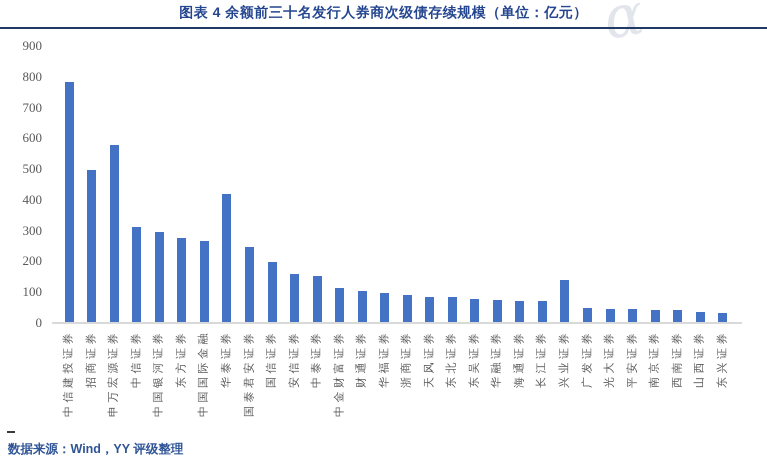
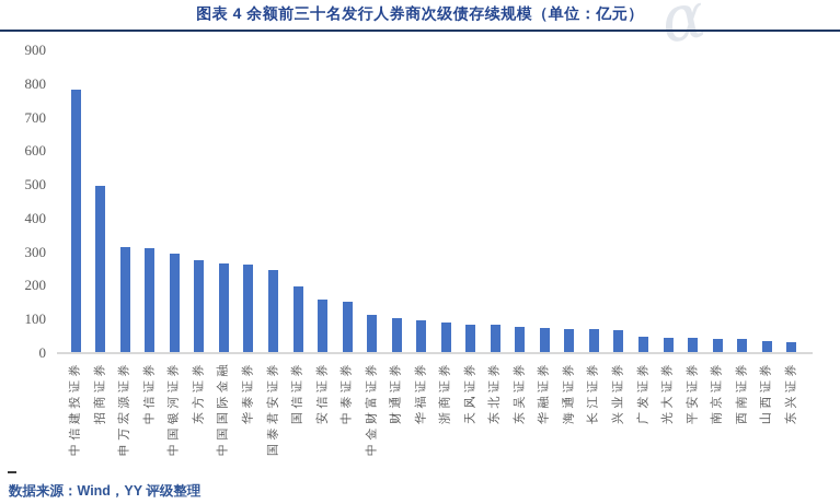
申万宏源证券: 580 -> 320
华泰证券: 420 -> 260
兴业证券: 140 -> 70
